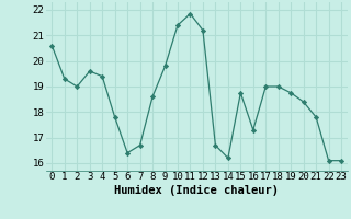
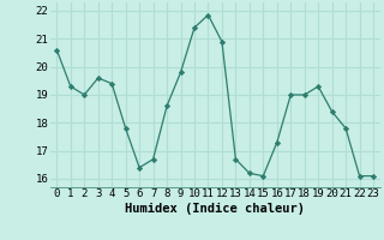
12: 21.20 -> 20.90
15: 18.75 -> 16.10
19: 18.75 -> 19.30
